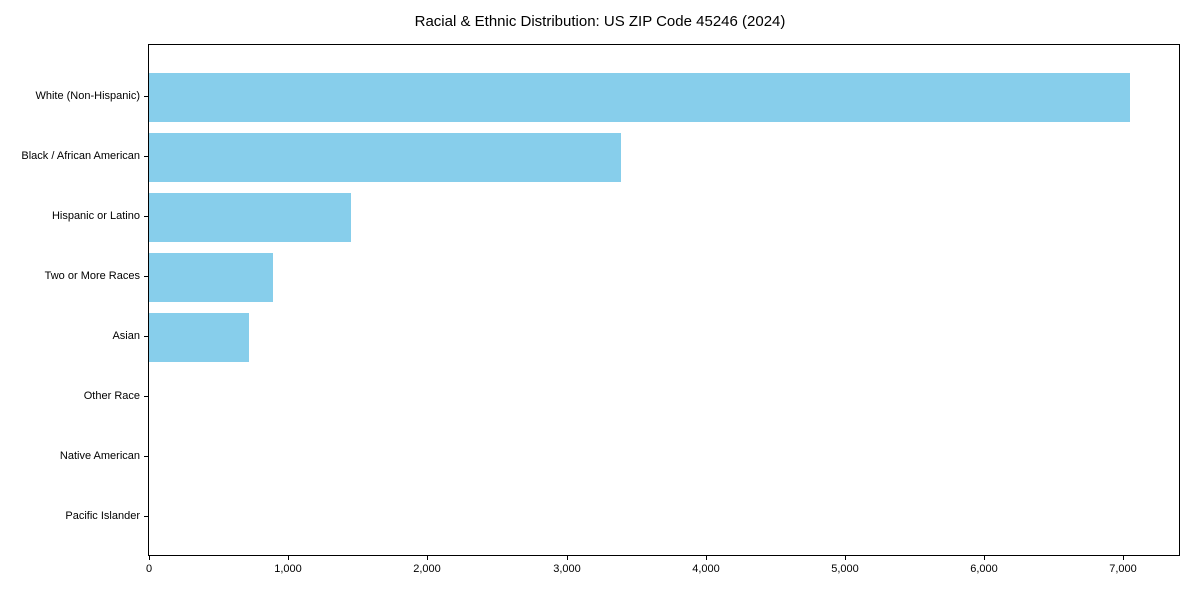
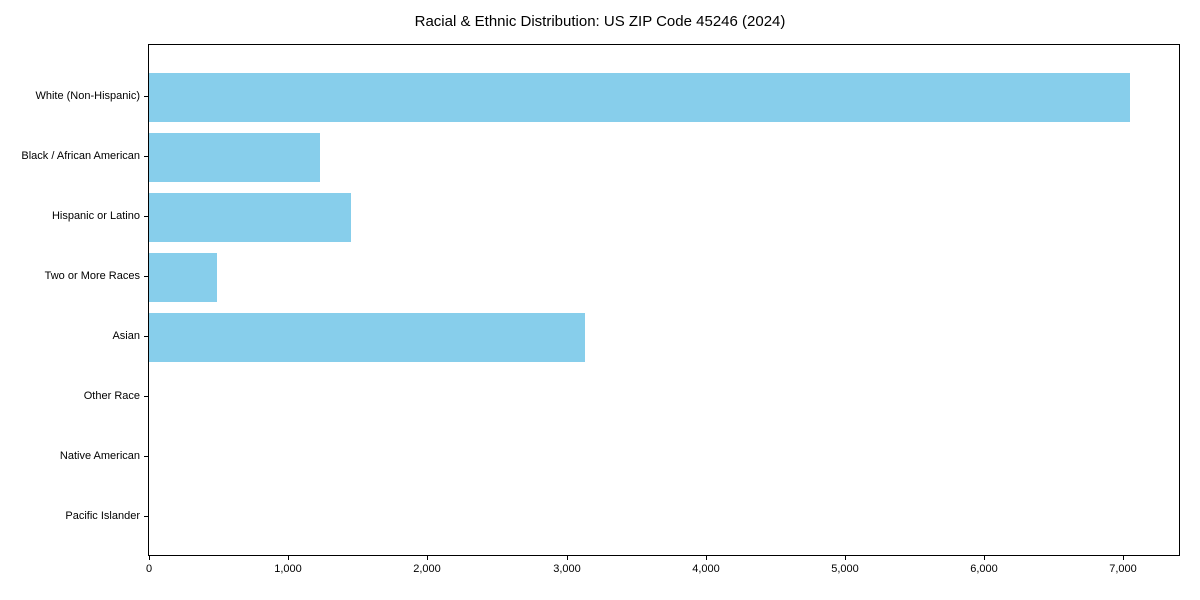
Black / African American: 3390 -> 1230
Two or More Races: 890 -> 490
Asian: 720 -> 3130
